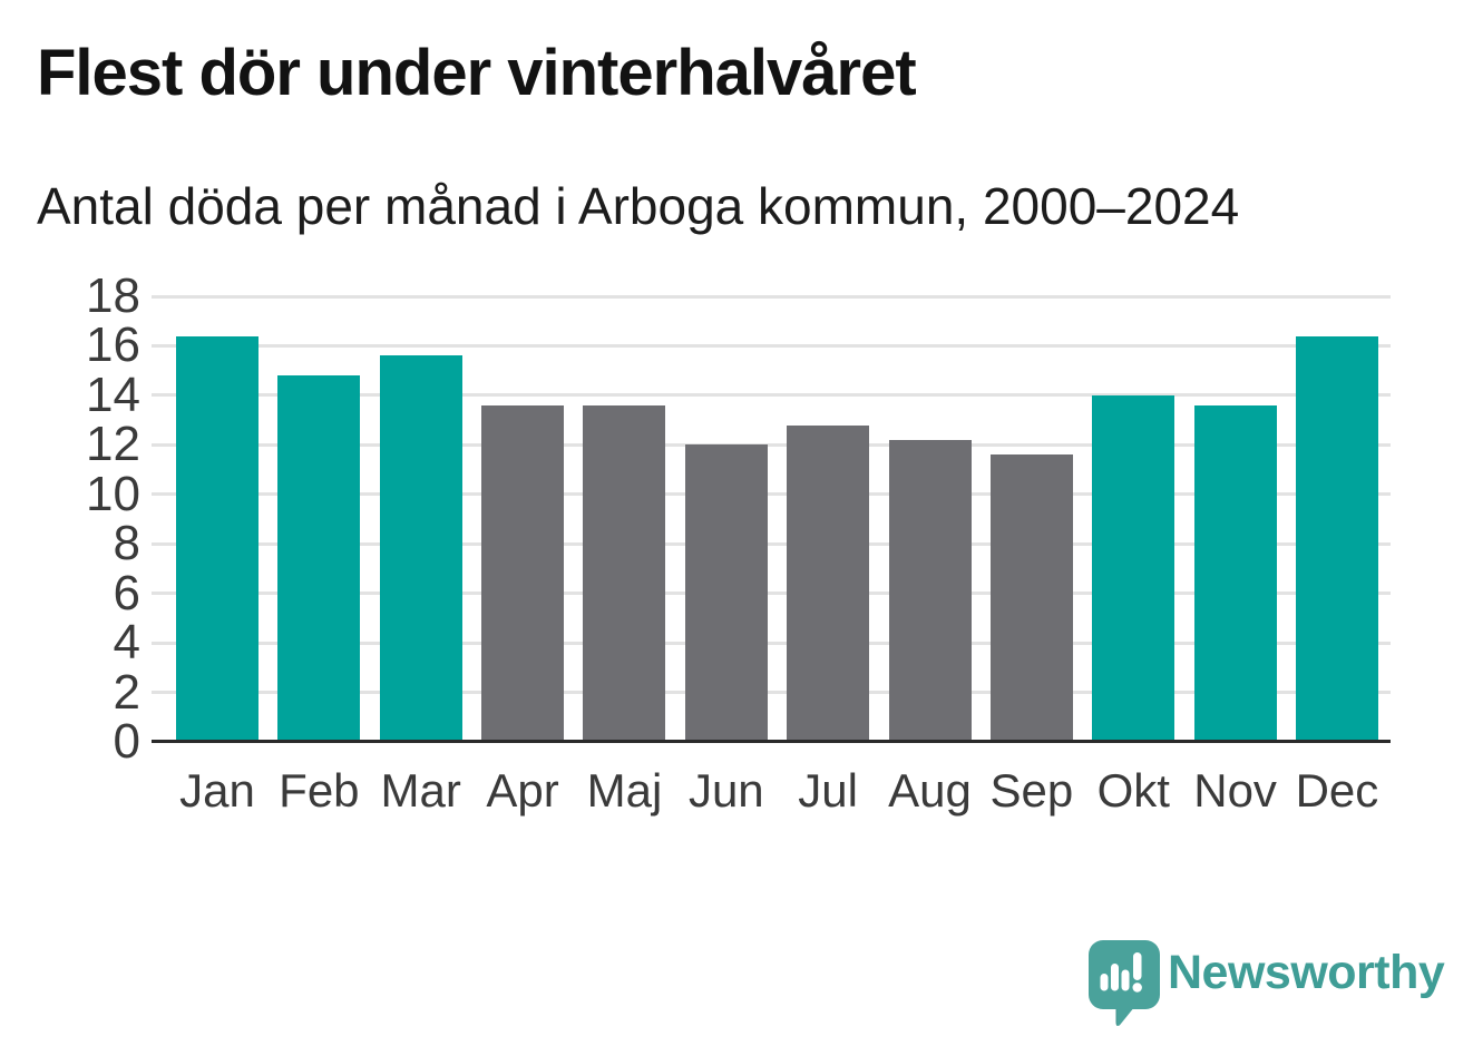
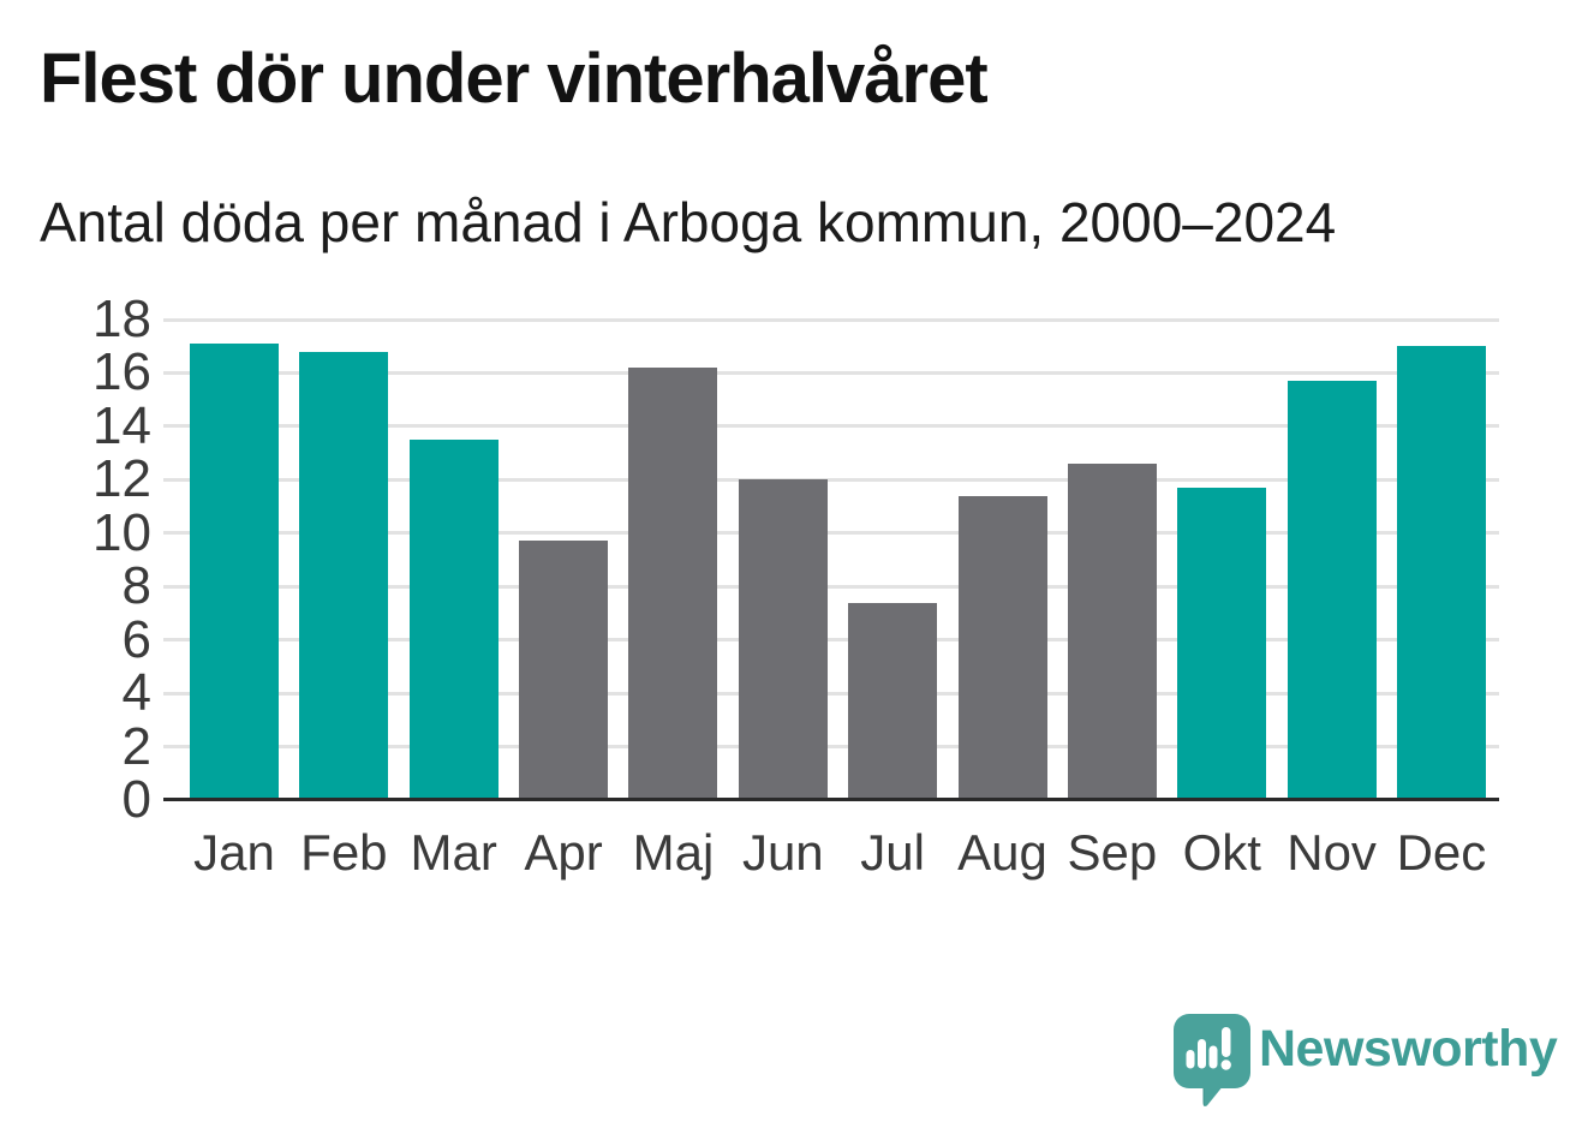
Jan: 16.4 -> 17.1
Feb: 14.8 -> 16.8
Mar: 15.6 -> 13.5
Apr: 13.6 -> 9.7
Maj: 13.6 -> 16.2
Jul: 12.8 -> 7.4
Aug: 12.2 -> 11.4
Sep: 11.6 -> 12.6
Okt: 14.0 -> 11.7
Nov: 13.6 -> 15.7
Dec: 16.4 -> 17.0
